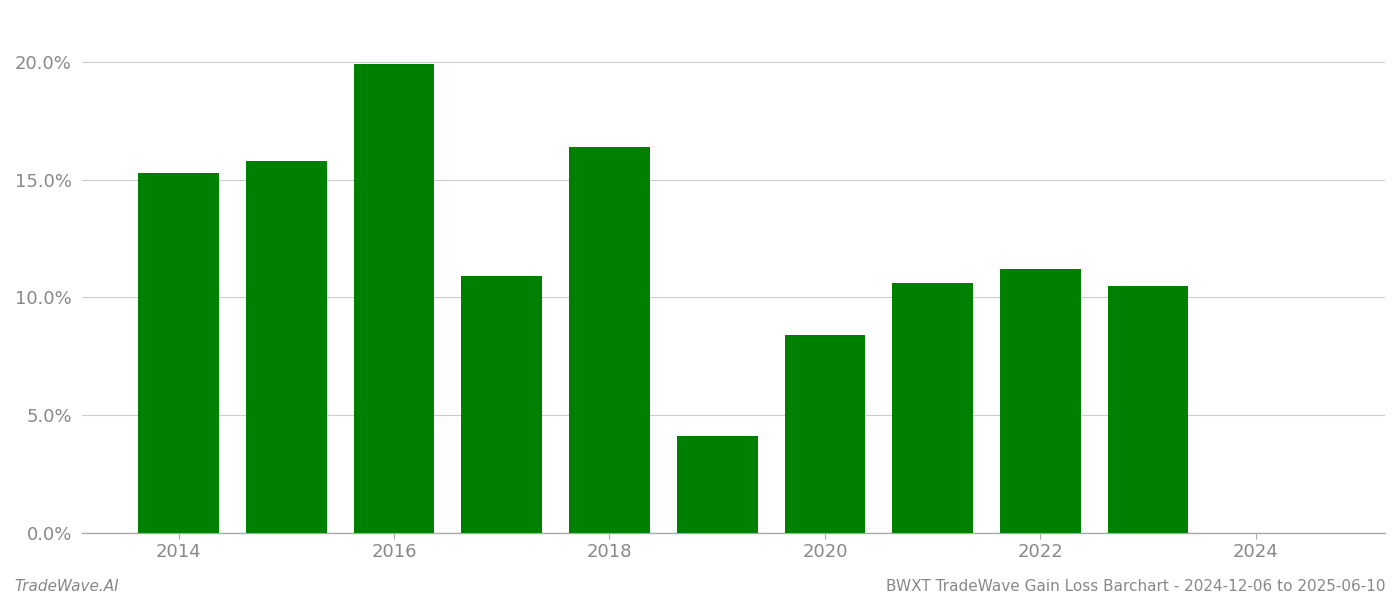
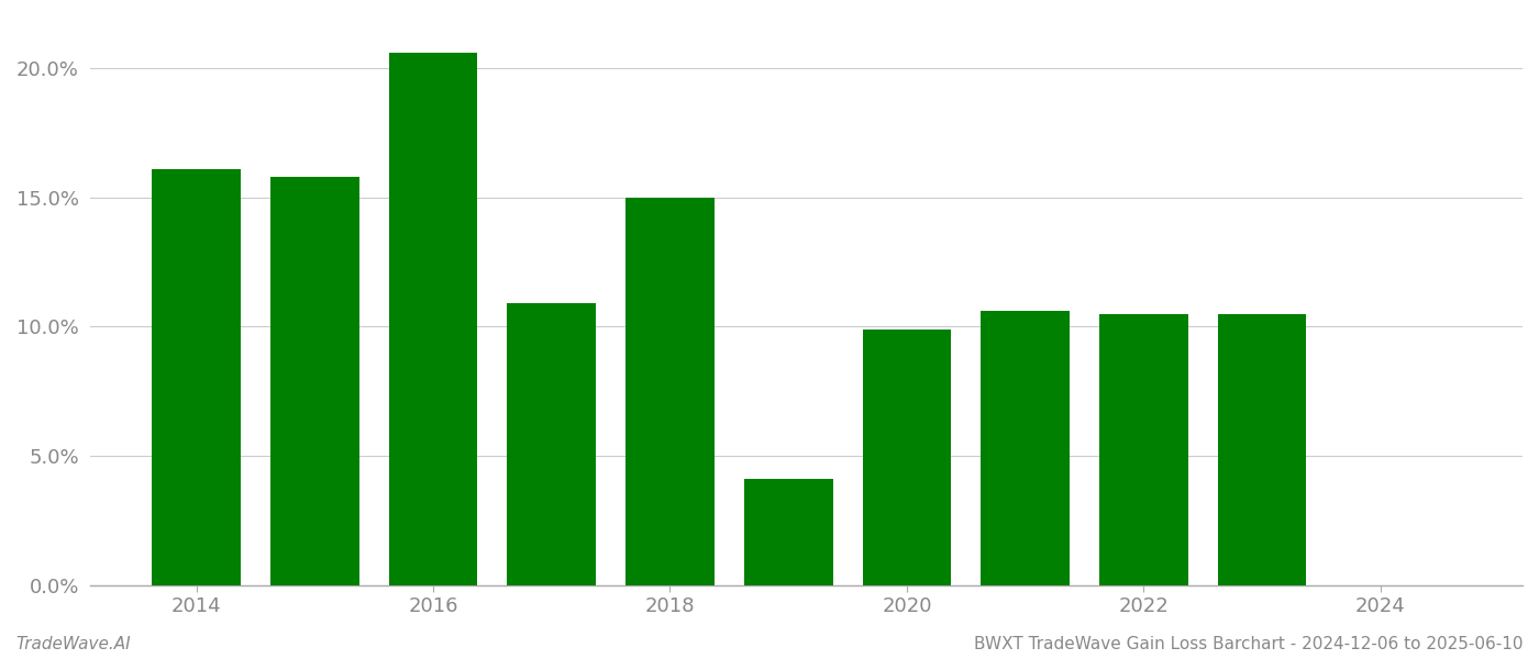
2014: 15.3% -> 16.1%
2016: 19.9% -> 20.6%
2018: 16.4% -> 15.0%
2020: 8.4% -> 9.9%
2022: 11.2% -> 10.5%
